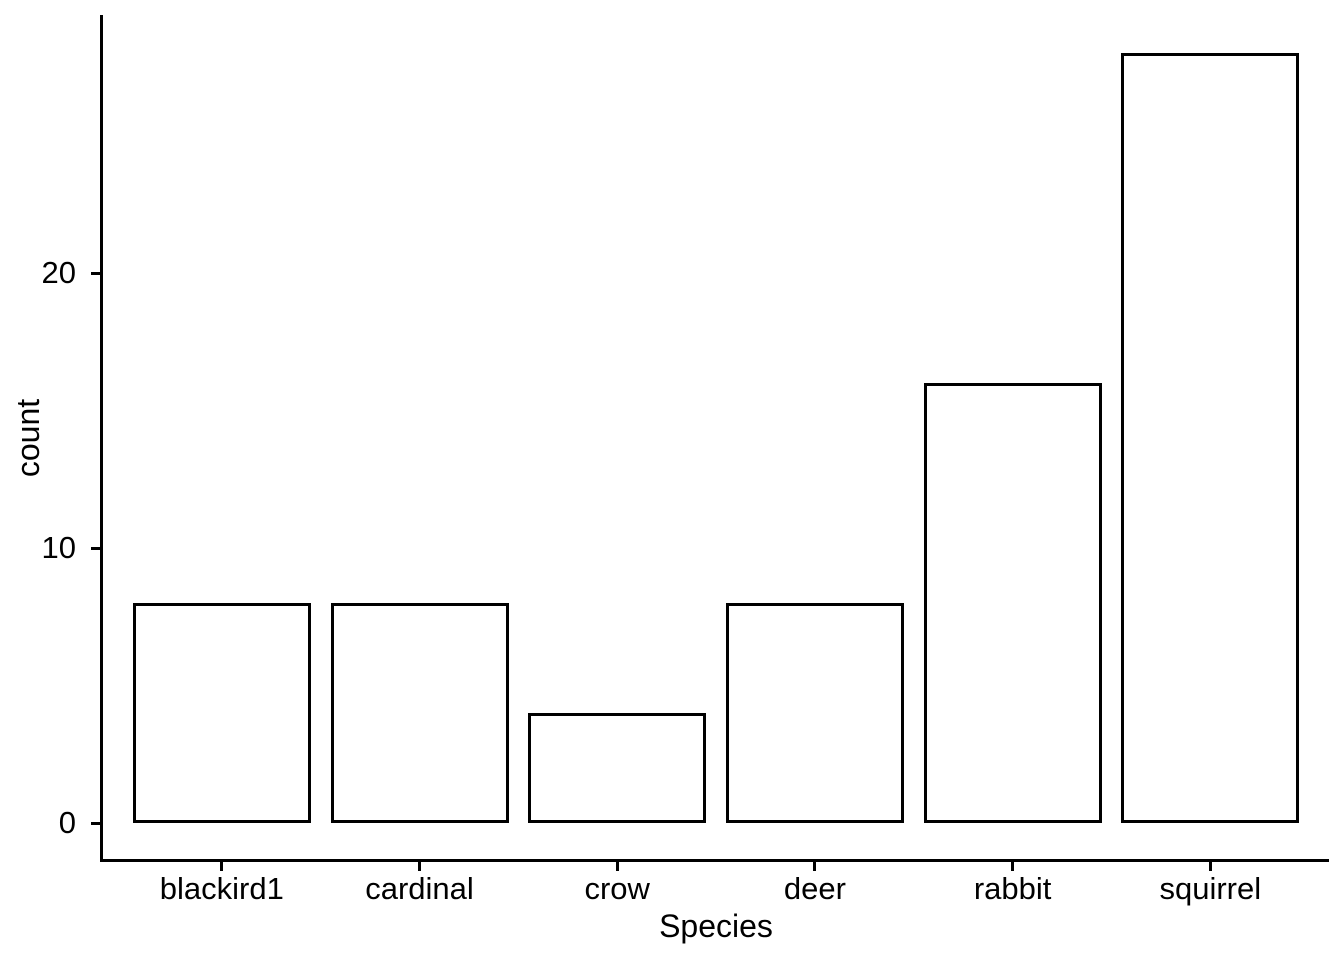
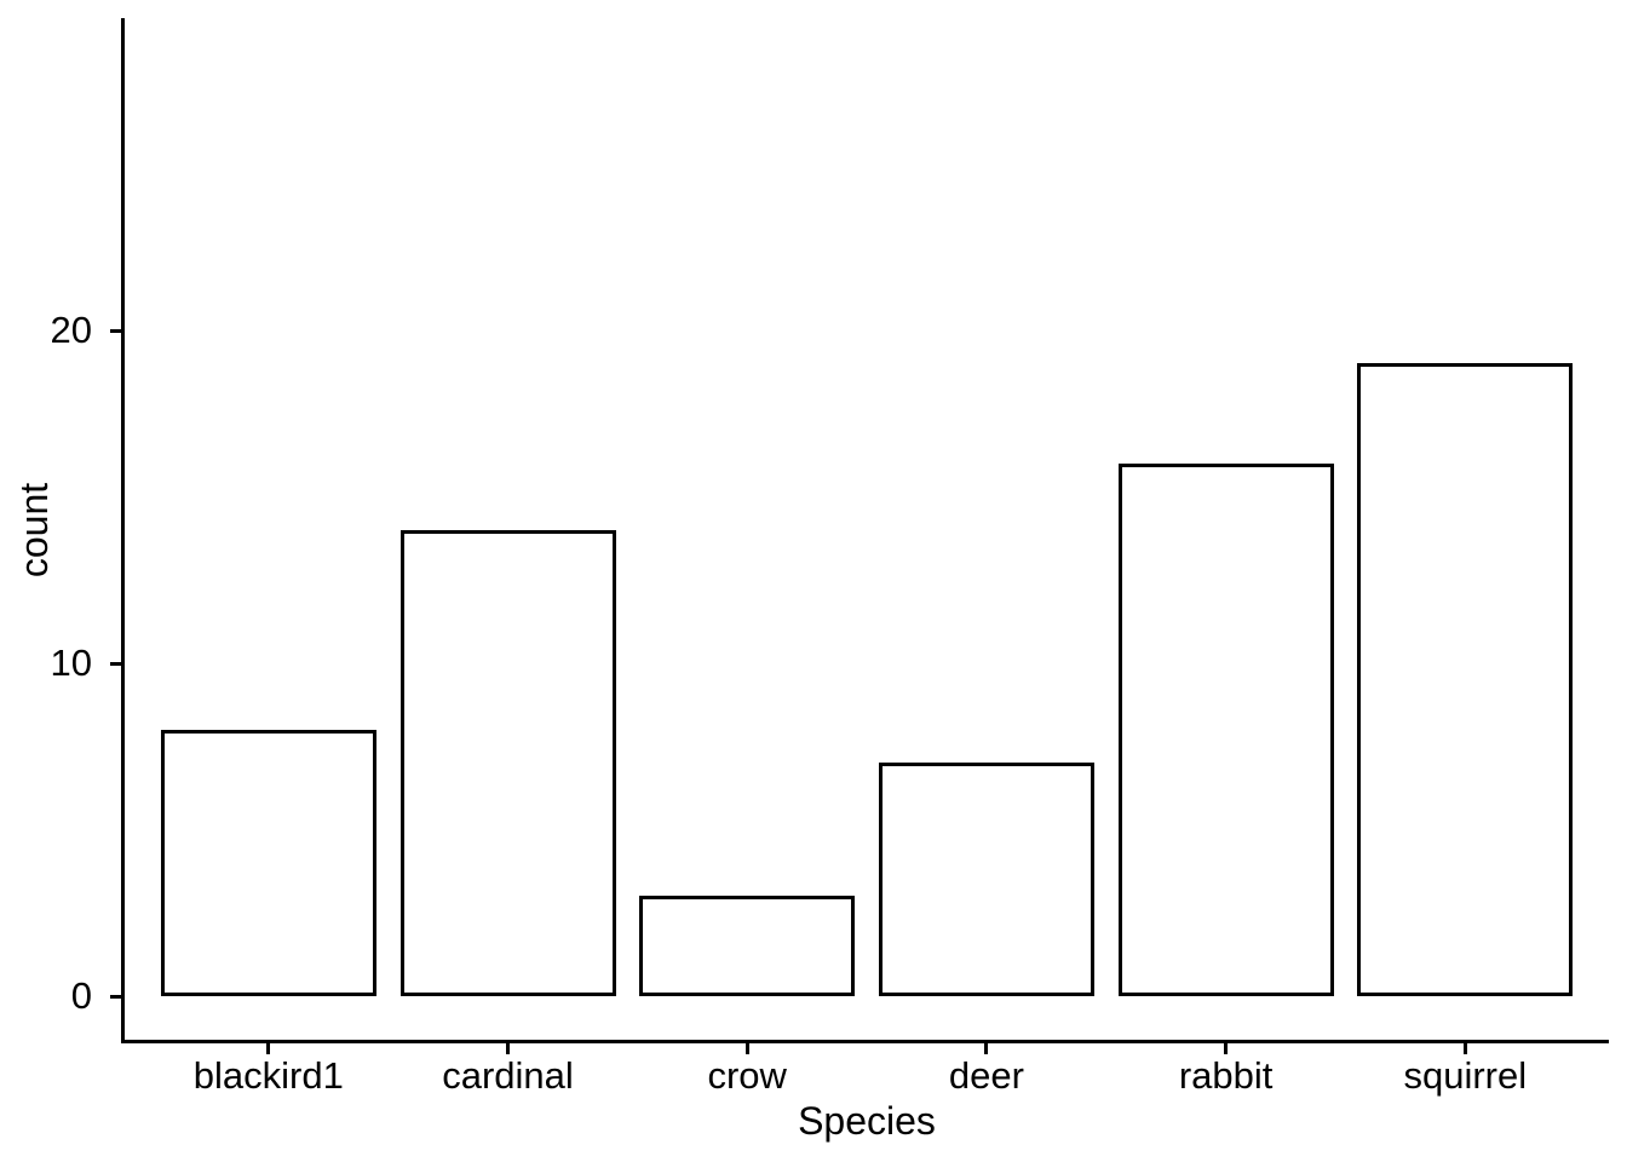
cardinal: 8 -> 14
crow: 4 -> 3
deer: 8 -> 7
squirrel: 28 -> 19
